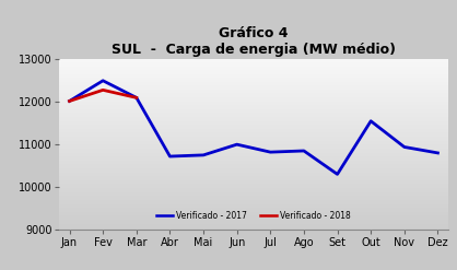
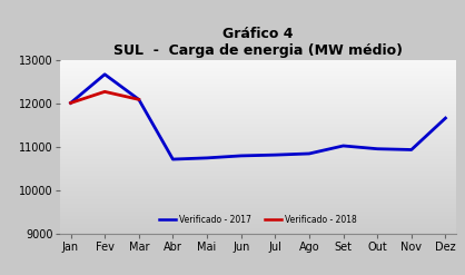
Verificado - 2017/Fev: 12500 -> 12680
Verificado - 2017/Jun: 11000 -> 10800
Verificado - 2017/Set: 10300 -> 11030
Verificado - 2017/Out: 11550 -> 10960
Verificado - 2017/Dez: 10800 -> 11670
